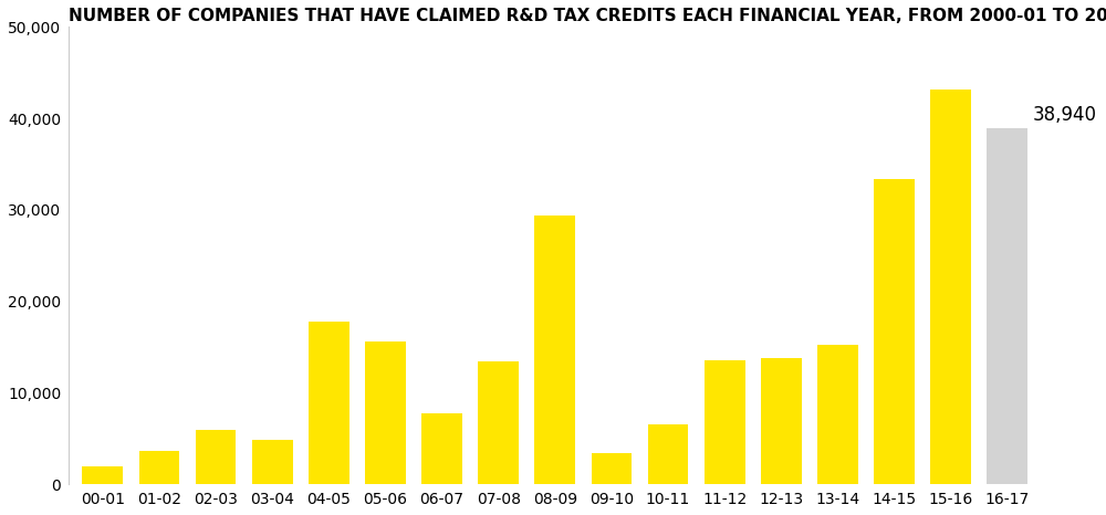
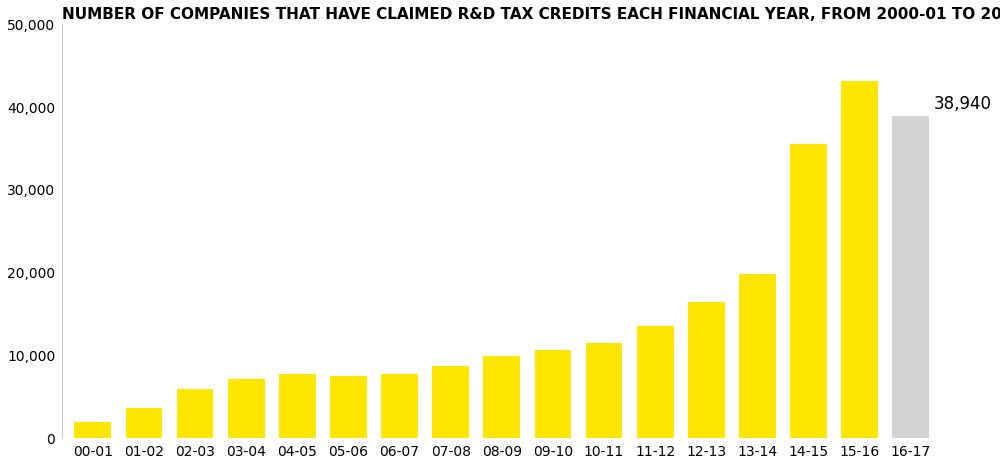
03-04: 4,800 -> 7,100
04-05: 17,800 -> 7,700
05-06: 15,600 -> 7,500
07-08: 13,400 -> 8,700
08-09: 29,400 -> 9,900
09-10: 3,400 -> 10,700
10-11: 6,600 -> 11,500
12-13: 13,800 -> 16,500
13-14: 15,200 -> 19,800
14-15: 33,400 -> 35,500
